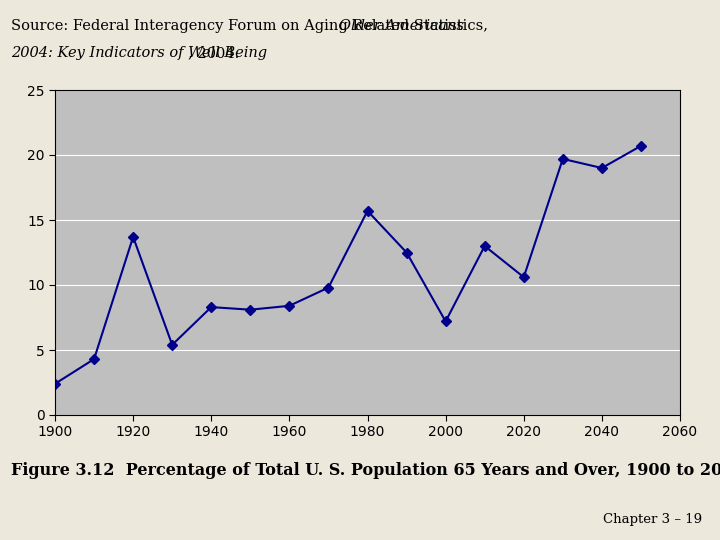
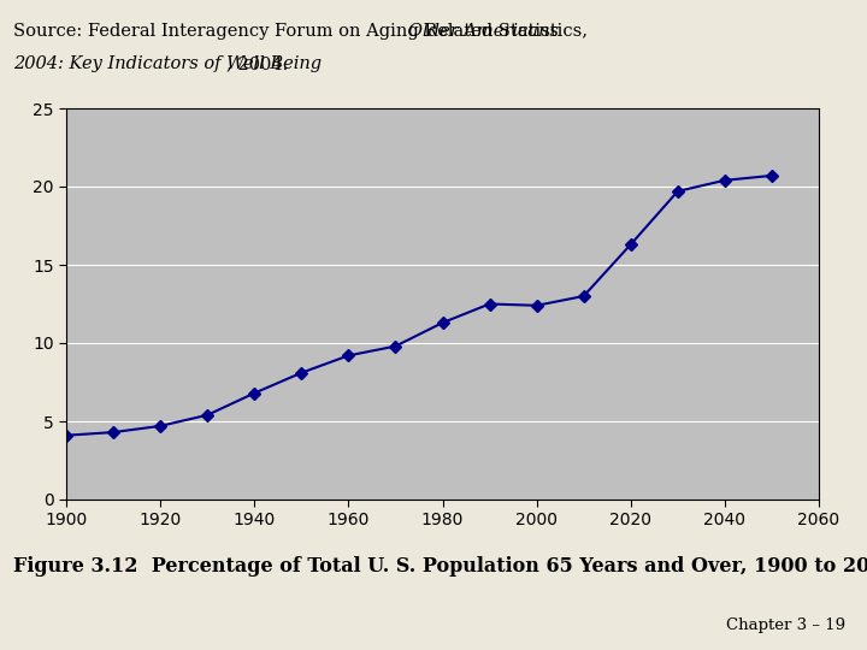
1900: 2.4 -> 4.1
1920: 13.7 -> 4.7
1940: 8.3 -> 6.8
1960: 8.4 -> 9.2
1980: 15.7 -> 11.3
2000: 7.2 -> 12.4
2020: 10.6 -> 16.3
2040: 19.0 -> 20.4
